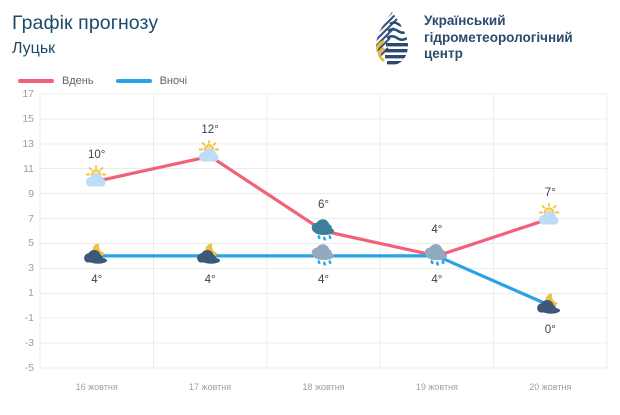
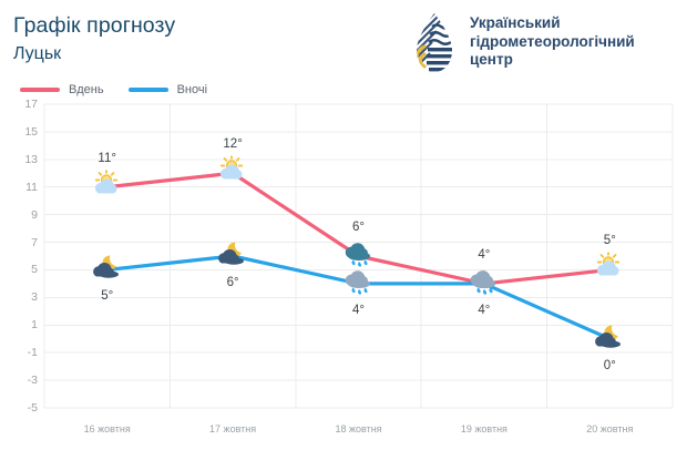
Вдень/16 жовтня: 10° -> 11°
Вночі/16 жовтня: 4° -> 5°
Вночі/17 жовтня: 4° -> 6°
Вдень/20 жовтня: 7° -> 5°
